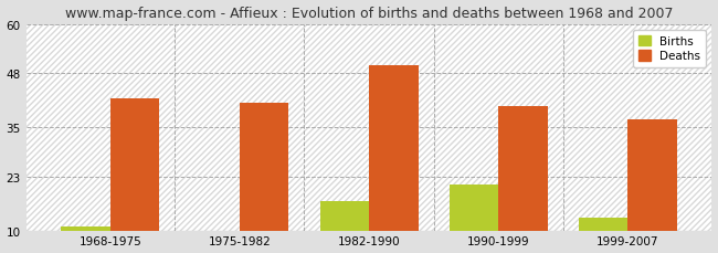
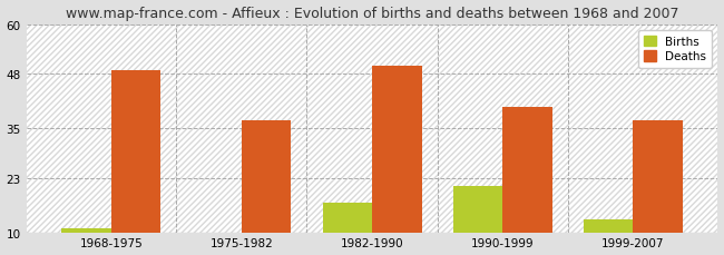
Deaths/1968-1975: 42 -> 49
Deaths/1975-1982: 41 -> 37
